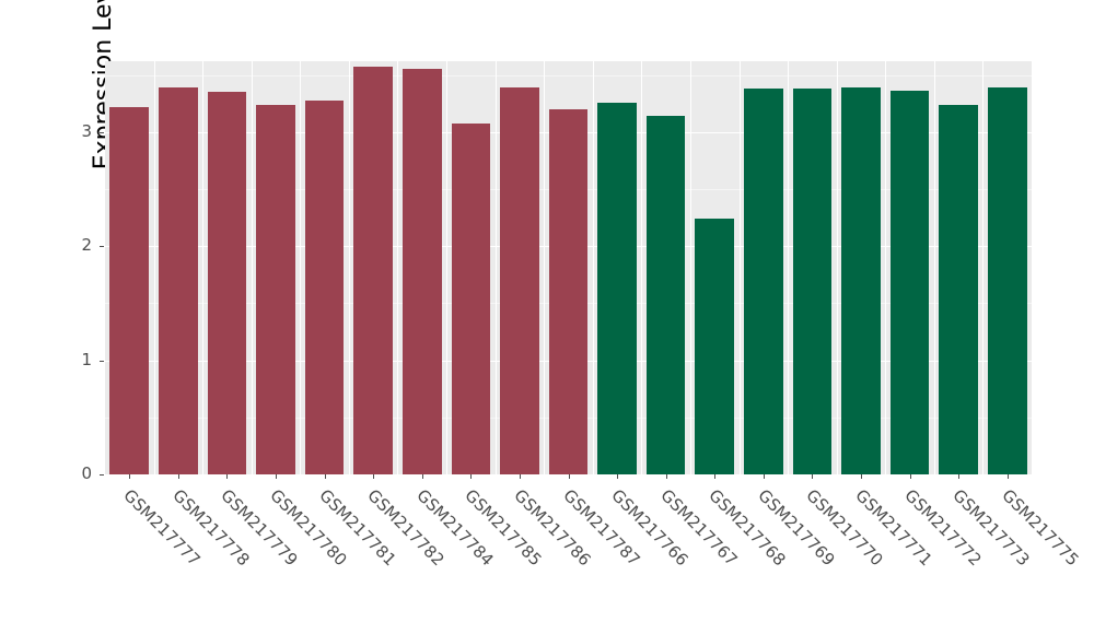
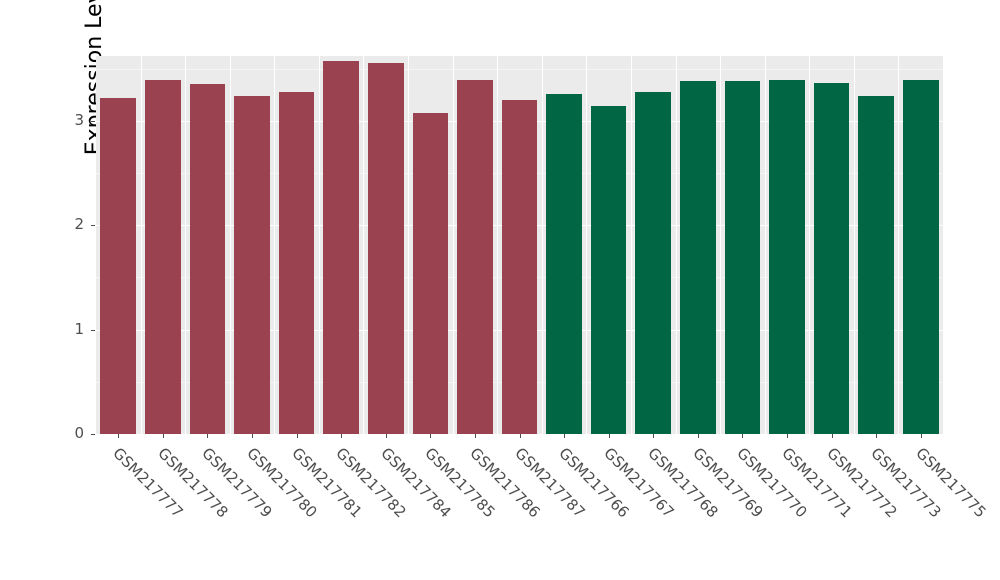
GSM217768: 2.24 -> 3.28
